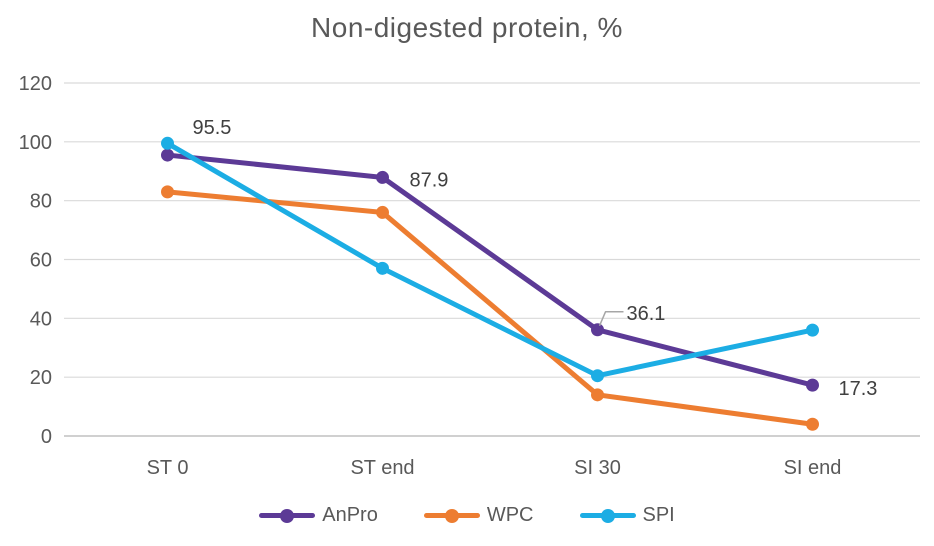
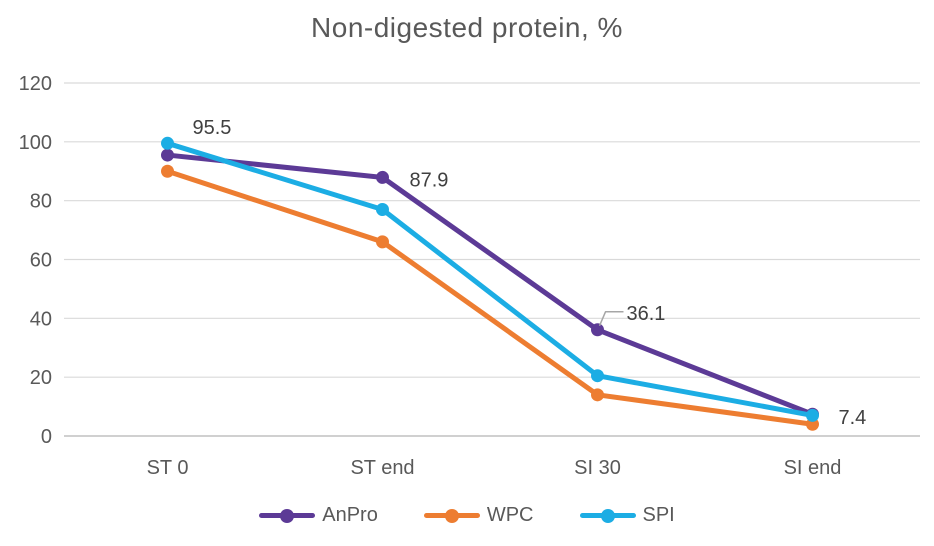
WPC/ST 0: 83 -> 90
WPC/ST end: 76 -> 66
SPI/ST end: 57 -> 77
AnPro/SI end: 17.3 -> 7.4
SPI/SI end: 36 -> 7
